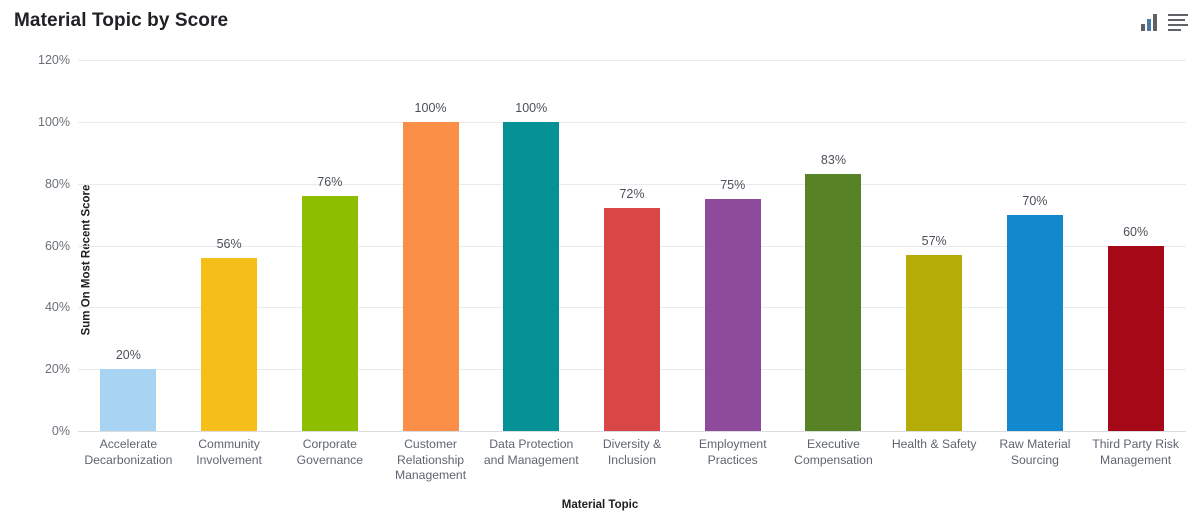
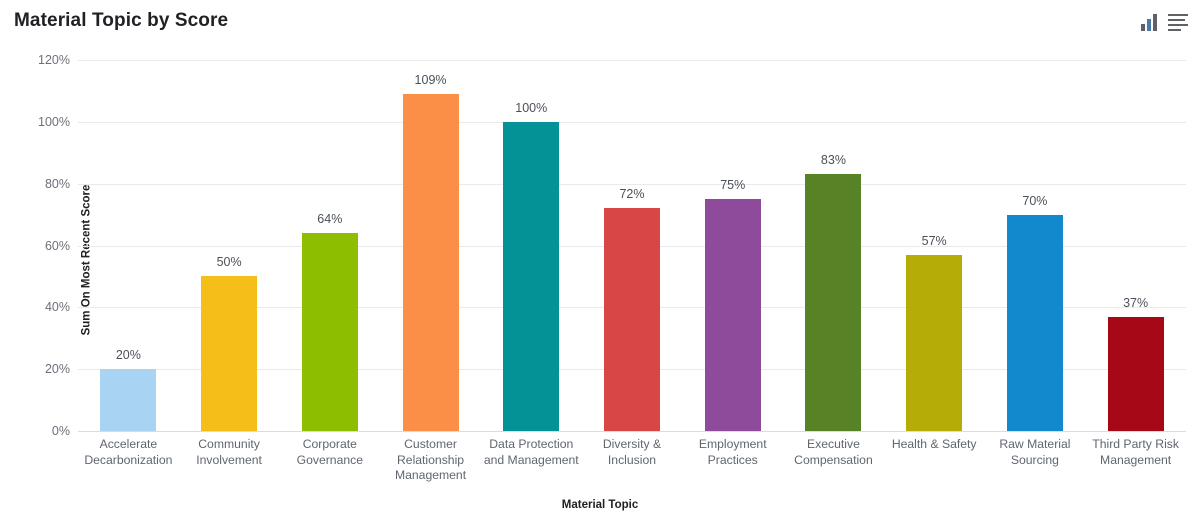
Community Involvement: 56% -> 50%
Corporate Governance: 76% -> 64%
Customer Relationship Management: 100% -> 109%
Third Party Risk Management: 60% -> 37%
